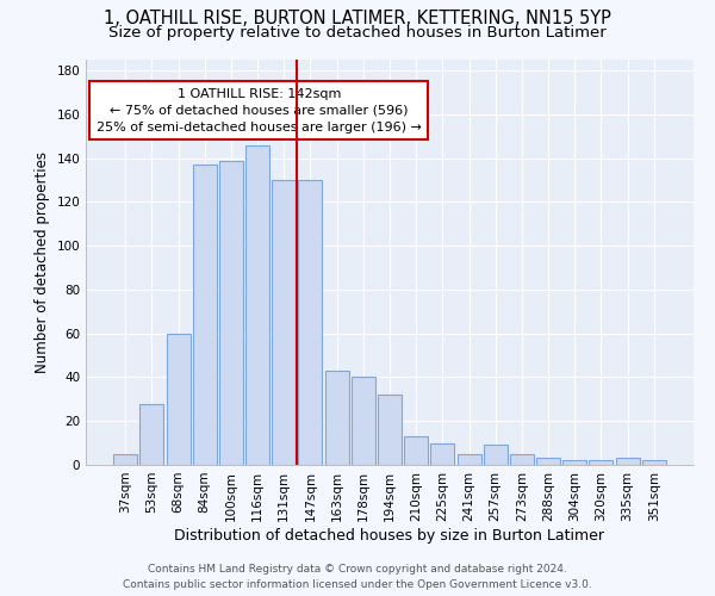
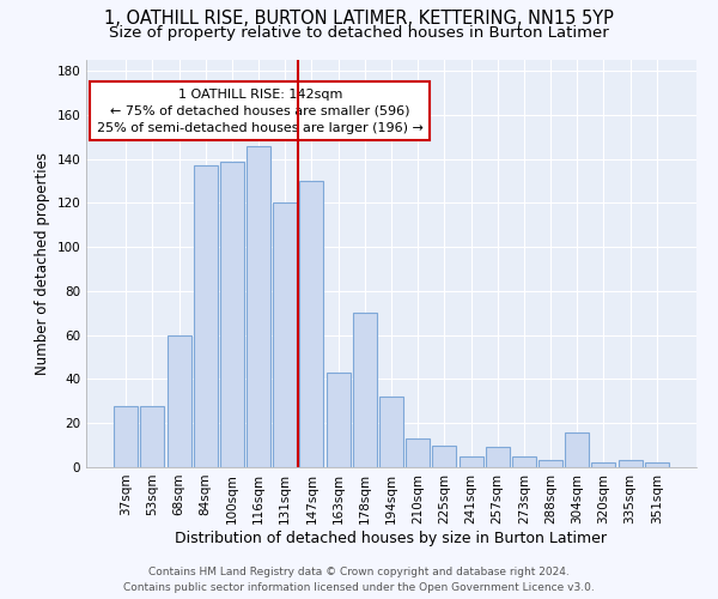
37sqm: 5 -> 28
131sqm: 130 -> 120
178sqm: 40 -> 70
304sqm: 2 -> 16
